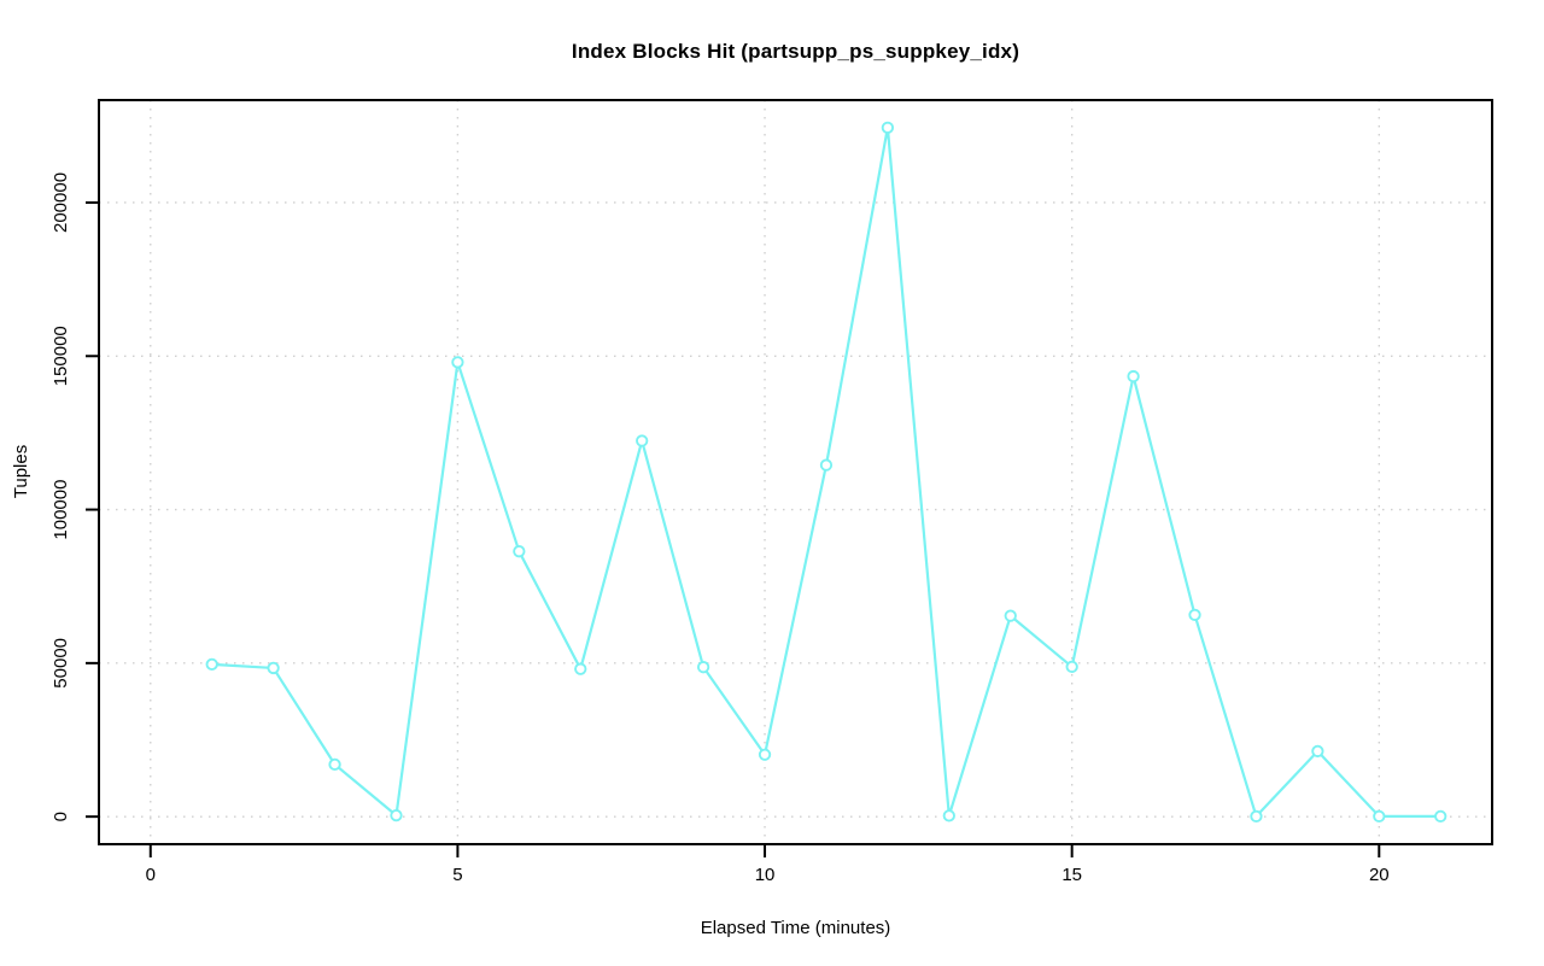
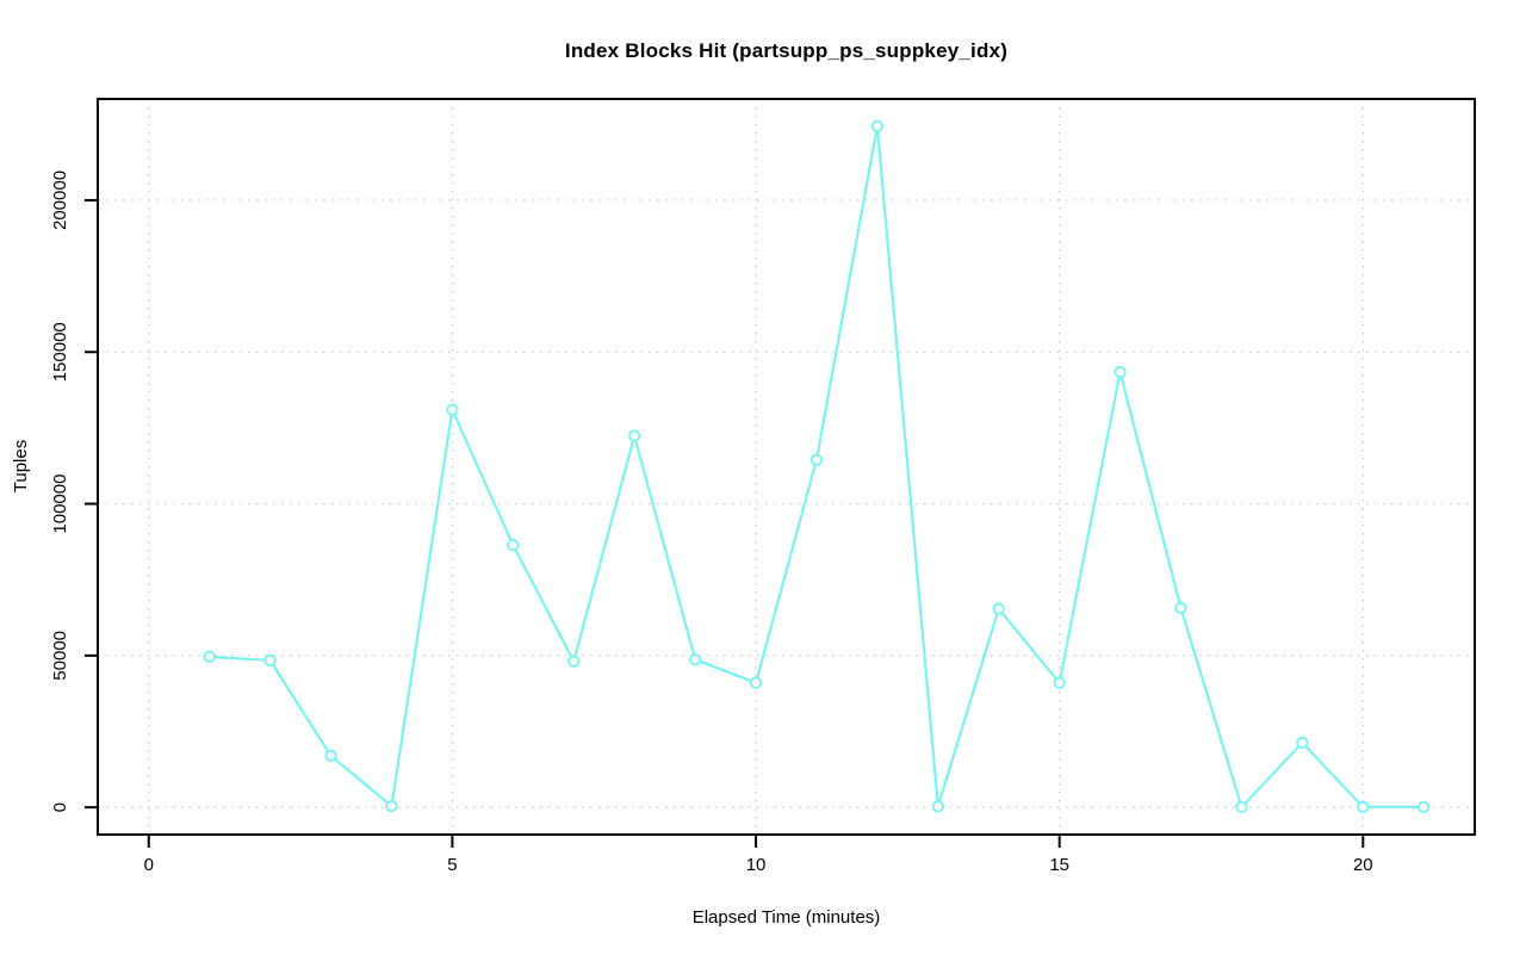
5: 148000 -> 131000
10: 20000 -> 41000
15: 49000 -> 41000
